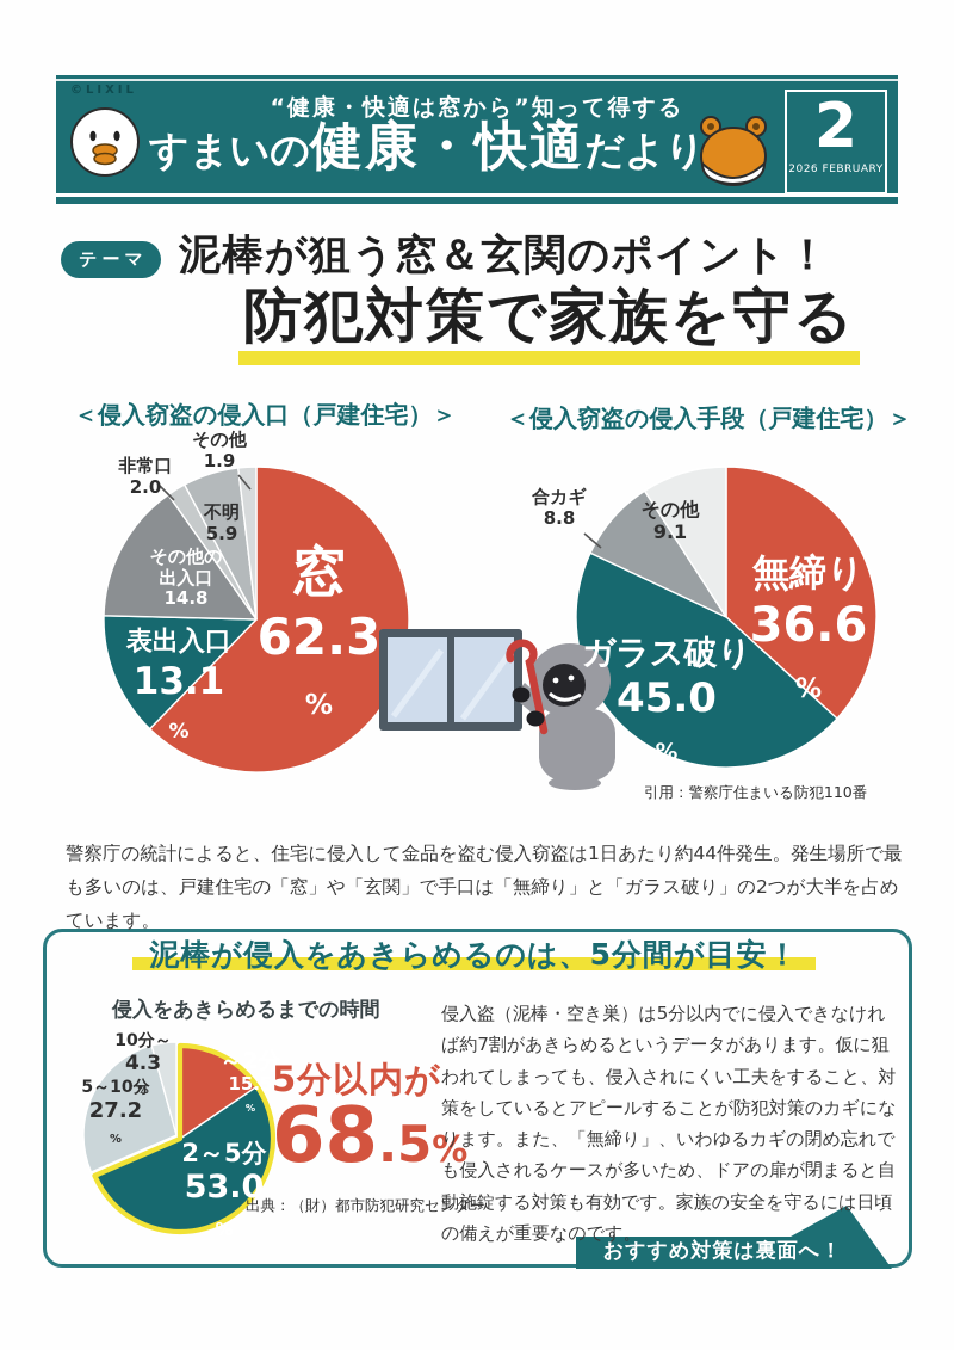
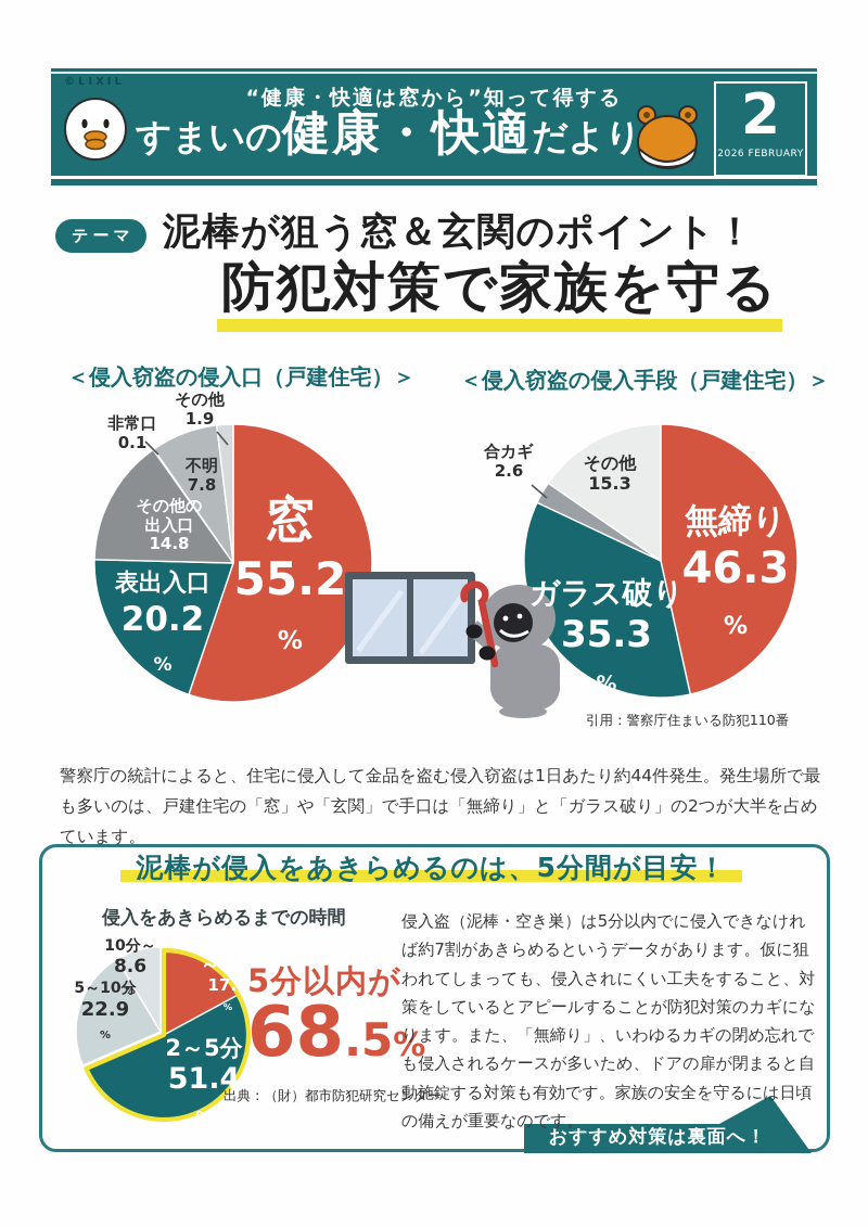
＜侵入窃盗の侵入口（戸建住宅）＞/窓: 62.3 -> 55.2
＜侵入窃盗の侵入口（戸建住宅）＞/表出入口: 13.1 -> 20.2
＜侵入窃盗の侵入口（戸建住宅）＞/非常口: 2.0 -> 0.1
＜侵入窃盗の侵入口（戸建住宅）＞/不明: 5.9 -> 7.8
＜侵入窃盗の侵入手段（戸建住宅）＞/無締り: 36.6 -> 46.3
＜侵入窃盗の侵入手段（戸建住宅）＞/ガラス破り: 45.0 -> 35.3
＜侵入窃盗の侵入手段（戸建住宅）＞/合カギ: 8.8 -> 2.6
＜侵入窃盗の侵入手段（戸建住宅）＞/その他: 9.1 -> 15.3
侵入をあきらめるまでの時間/～2分: 15.5 -> 17.1
侵入をあきらめるまでの時間/2～5分: 53.0 -> 51.4
侵入をあきらめるまでの時間/5～10分: 27.2 -> 22.9
侵入をあきらめるまでの時間/10分～: 4.3 -> 8.6
